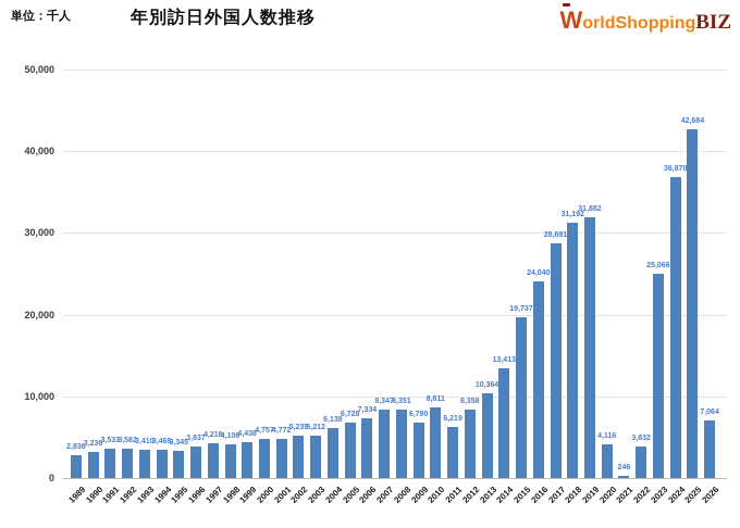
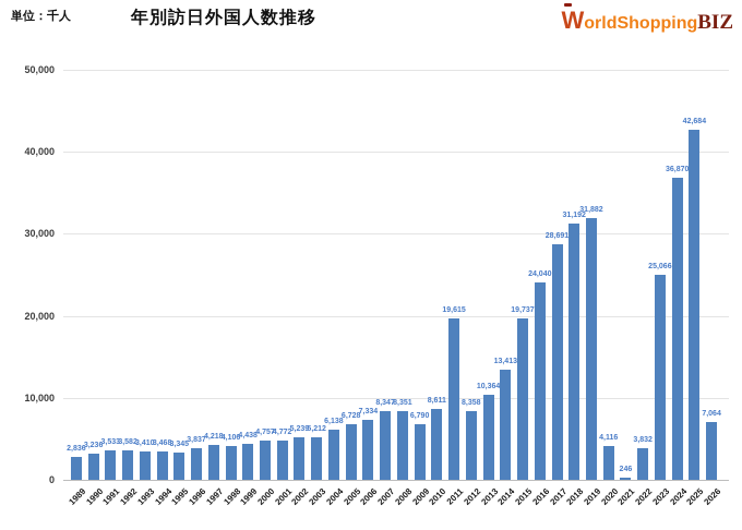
2011: 6,219 -> 19,615
